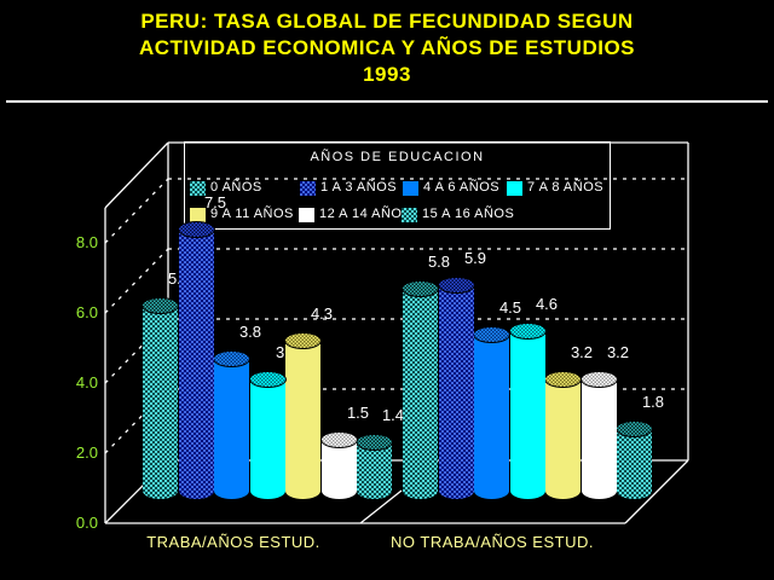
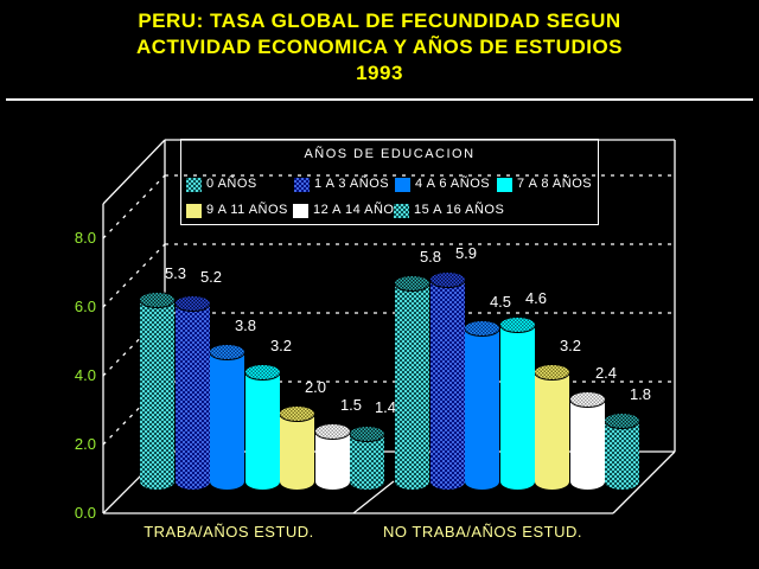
1 A 3 AÑOS/TRABA/AÑOS ESTUD.: 7.5 -> 5.2
9 A 11 AÑOS/TRABA/AÑOS ESTUD.: 4.3 -> 2.0
12 A 14 AÑOS/NO TRABA/AÑOS ESTUD.: 3.2 -> 2.4
